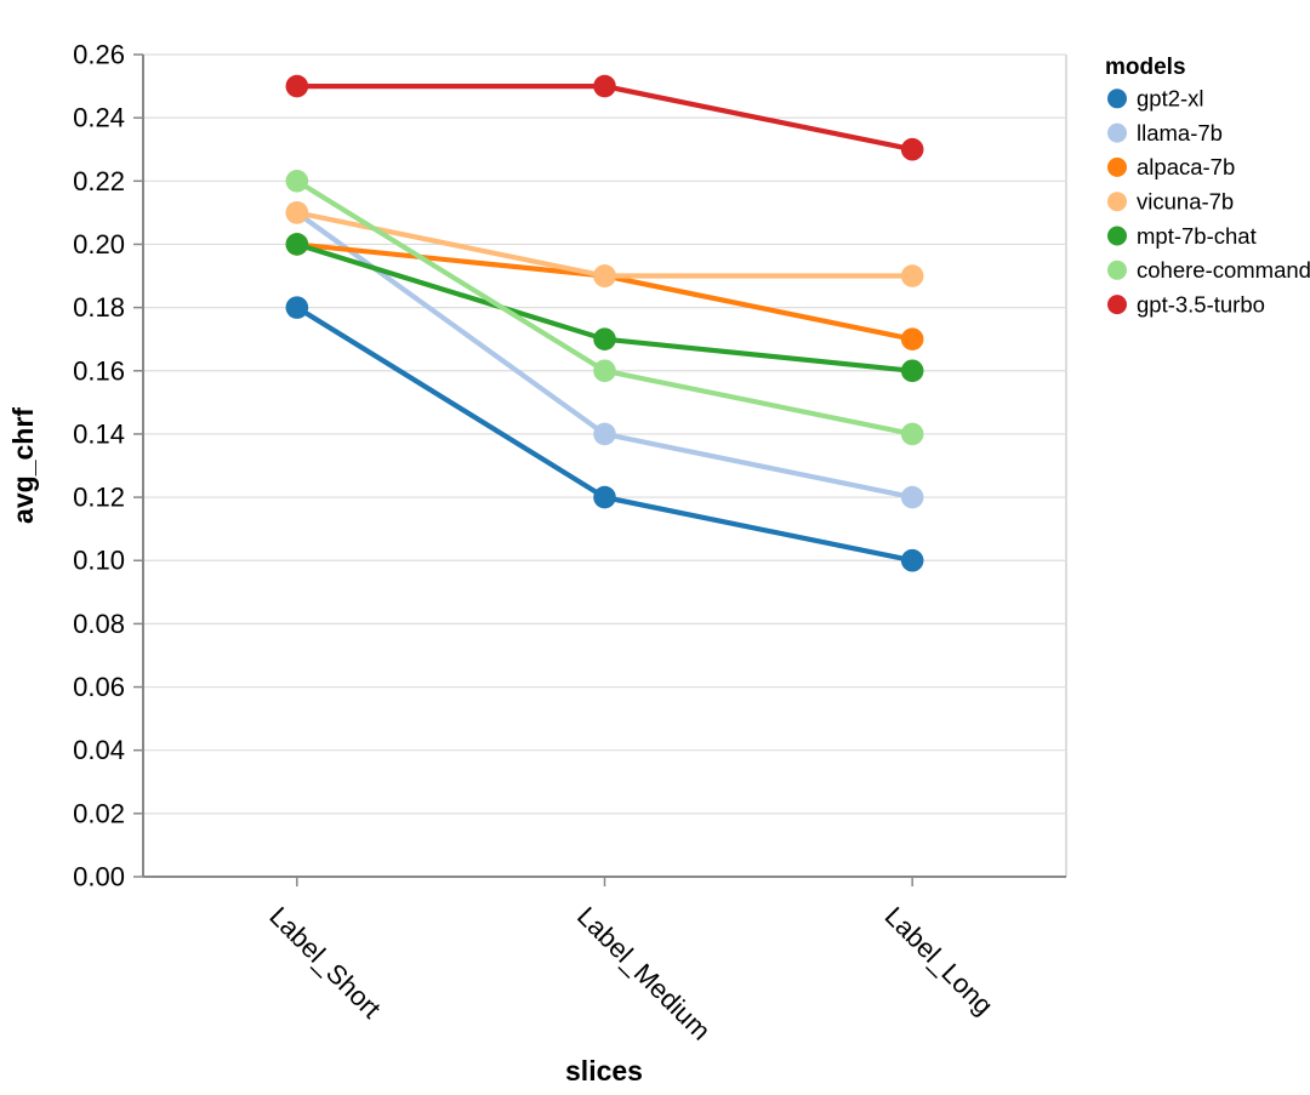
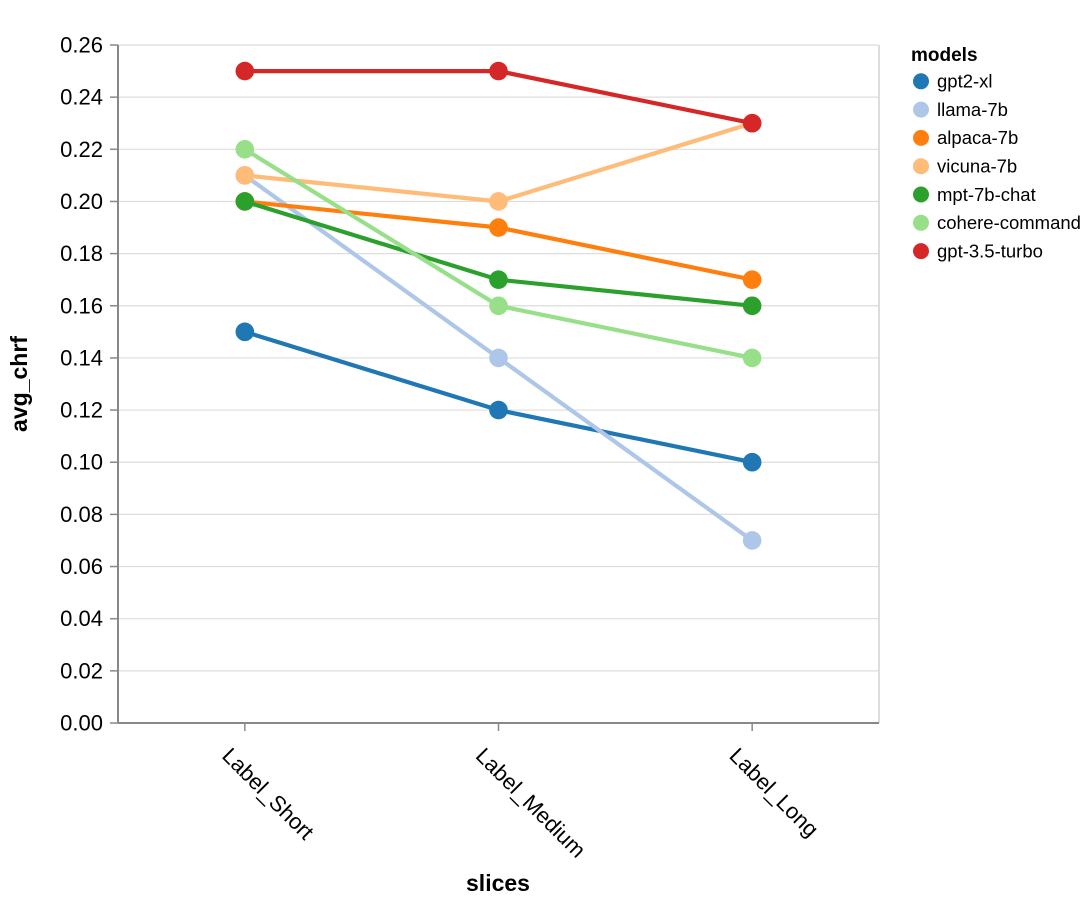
gpt2-xl/Label_Short: 0.18 -> 0.15
vicuna-7b/Label_Medium: 0.19 -> 0.20
llama-7b/Label_Long: 0.12 -> 0.07
vicuna-7b/Label_Long: 0.19 -> 0.23
